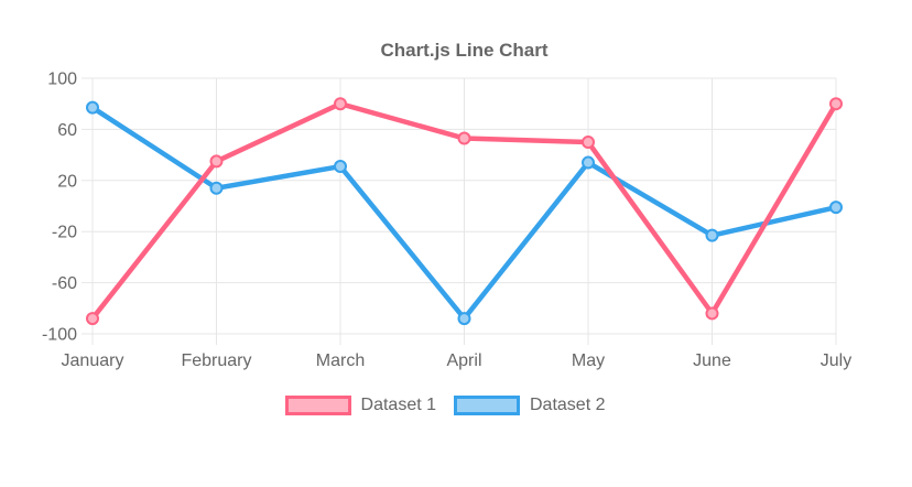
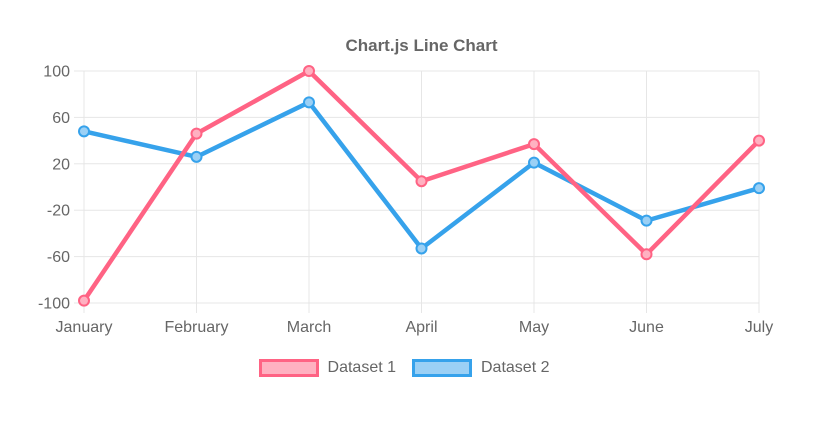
Dataset 1/January: -88 -> -98
Dataset 2/January: 77 -> 48
Dataset 1/February: 35 -> 46
Dataset 2/February: 14 -> 26
Dataset 1/March: 80 -> 100
Dataset 2/March: 31 -> 73
Dataset 1/April: 53 -> 5
Dataset 2/April: -88 -> -53
Dataset 1/May: 50 -> 37
Dataset 2/May: 34 -> 21
Dataset 1/June: -84 -> -58
Dataset 2/June: -23 -> -29
Dataset 1/July: 80 -> 40
